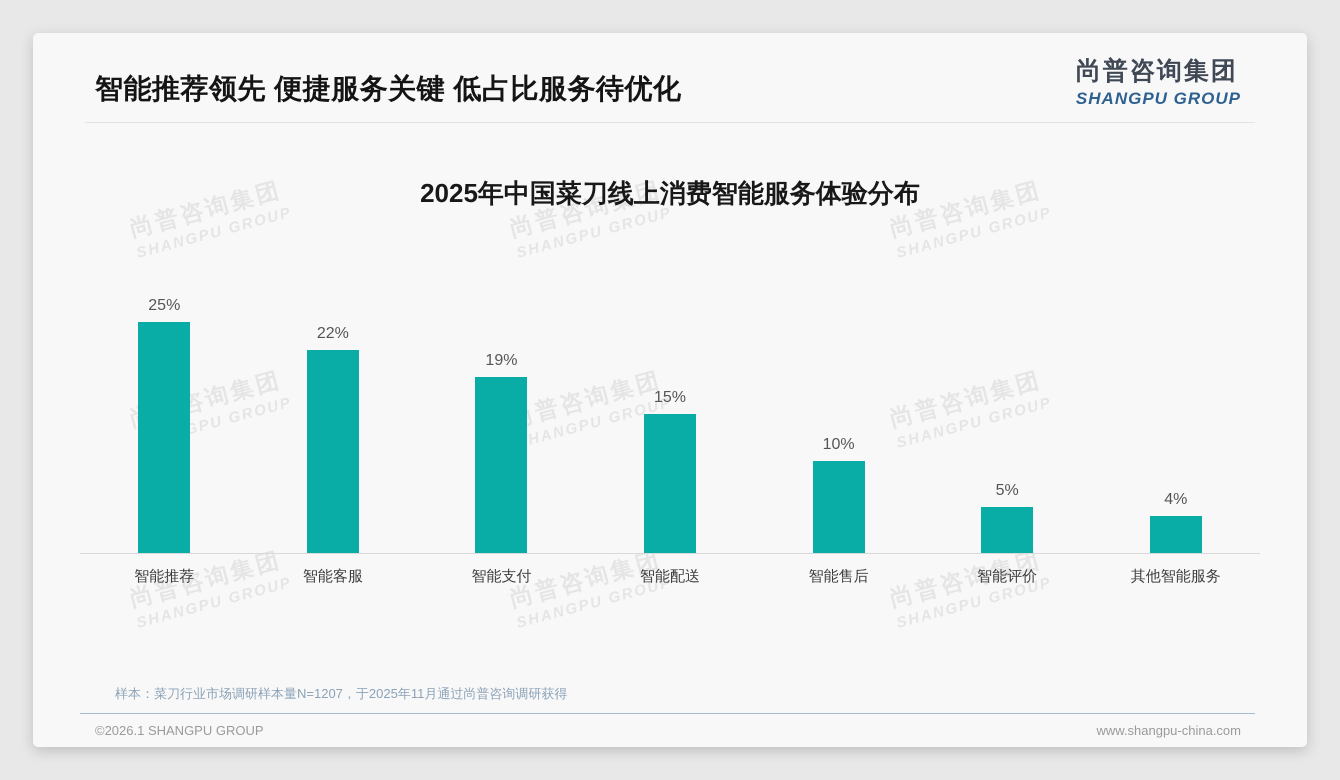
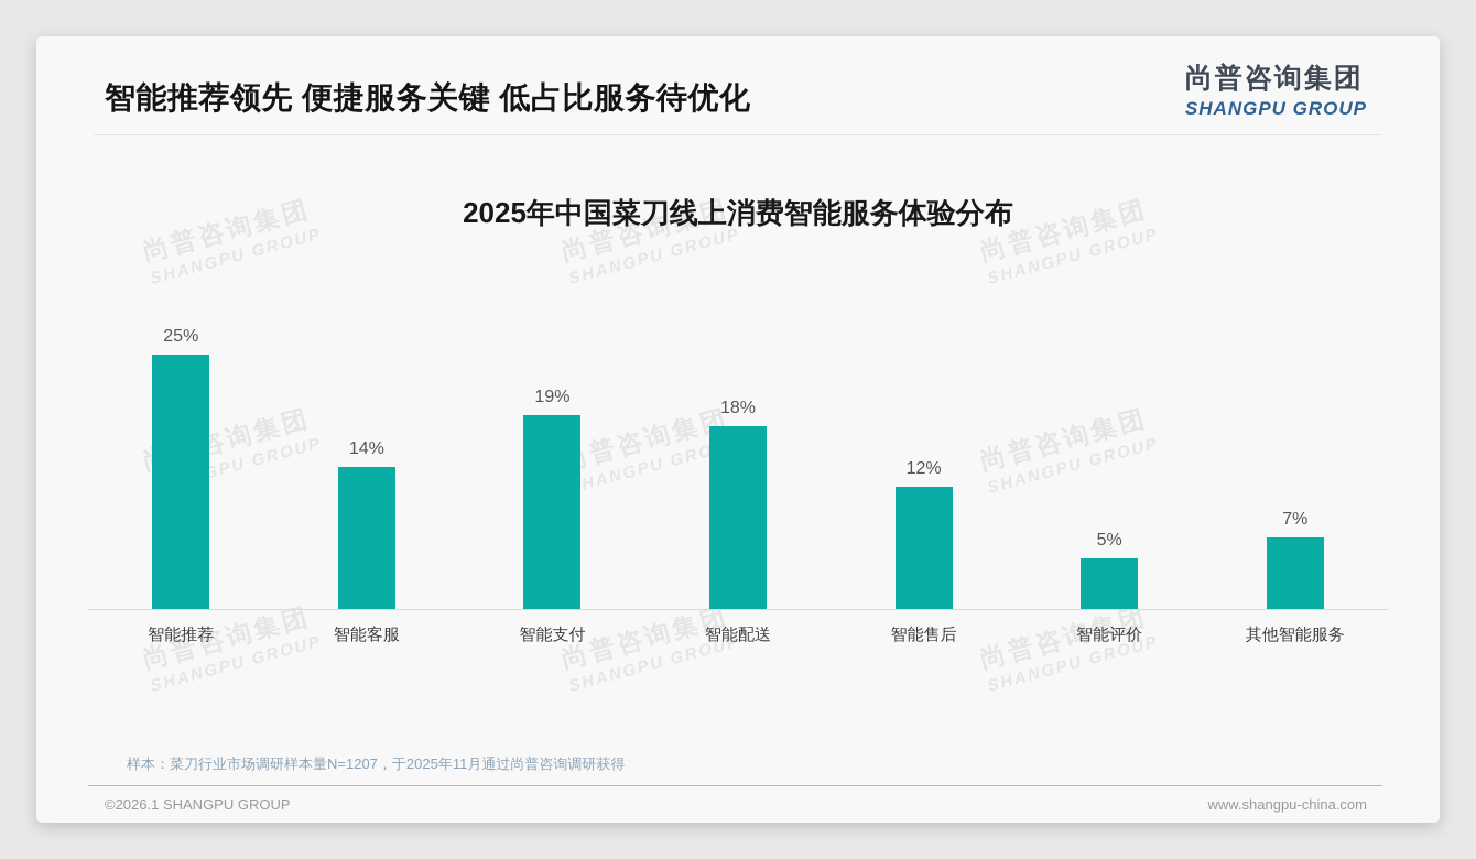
智能客服: 22% -> 14%
智能配送: 15% -> 18%
智能售后: 10% -> 12%
其他智能服务: 4% -> 7%
